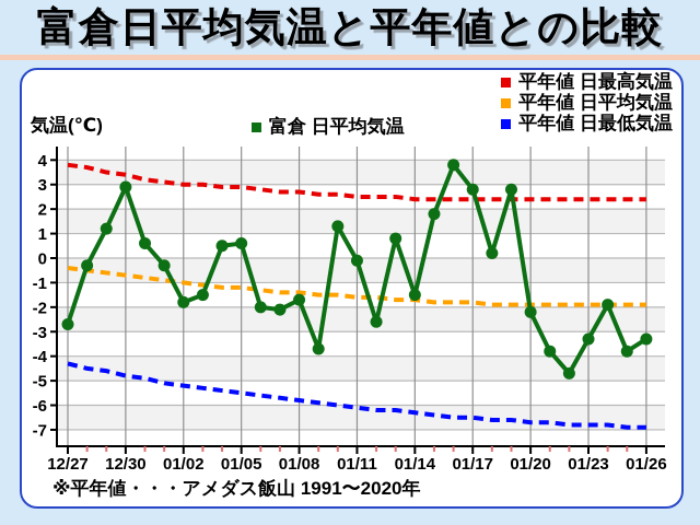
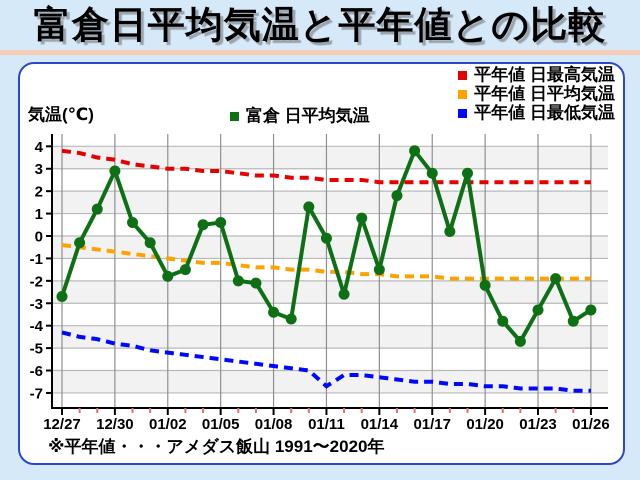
富倉 日平均気温/01/08: -1.7 -> -3.4
平年値 日最低気温/01/11: -6.1 -> -6.7
